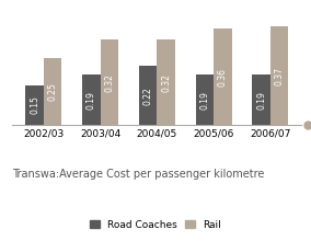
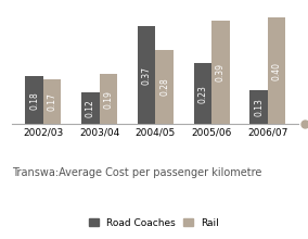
Road Coaches/2002/03: 0.15 -> 0.18
Rail/2002/03: 0.25 -> 0.17
Road Coaches/2003/04: 0.19 -> 0.12
Rail/2003/04: 0.32 -> 0.19
Road Coaches/2004/05: 0.22 -> 0.37
Rail/2004/05: 0.32 -> 0.28
Road Coaches/2005/06: 0.19 -> 0.23
Rail/2005/06: 0.36 -> 0.39
Road Coaches/2006/07: 0.19 -> 0.13
Rail/2006/07: 0.37 -> 0.40
